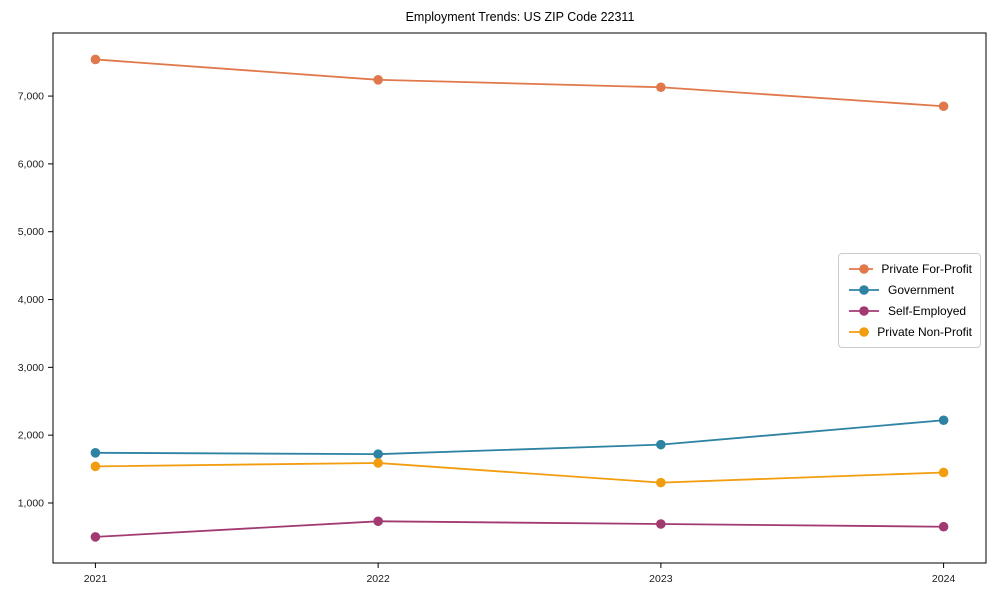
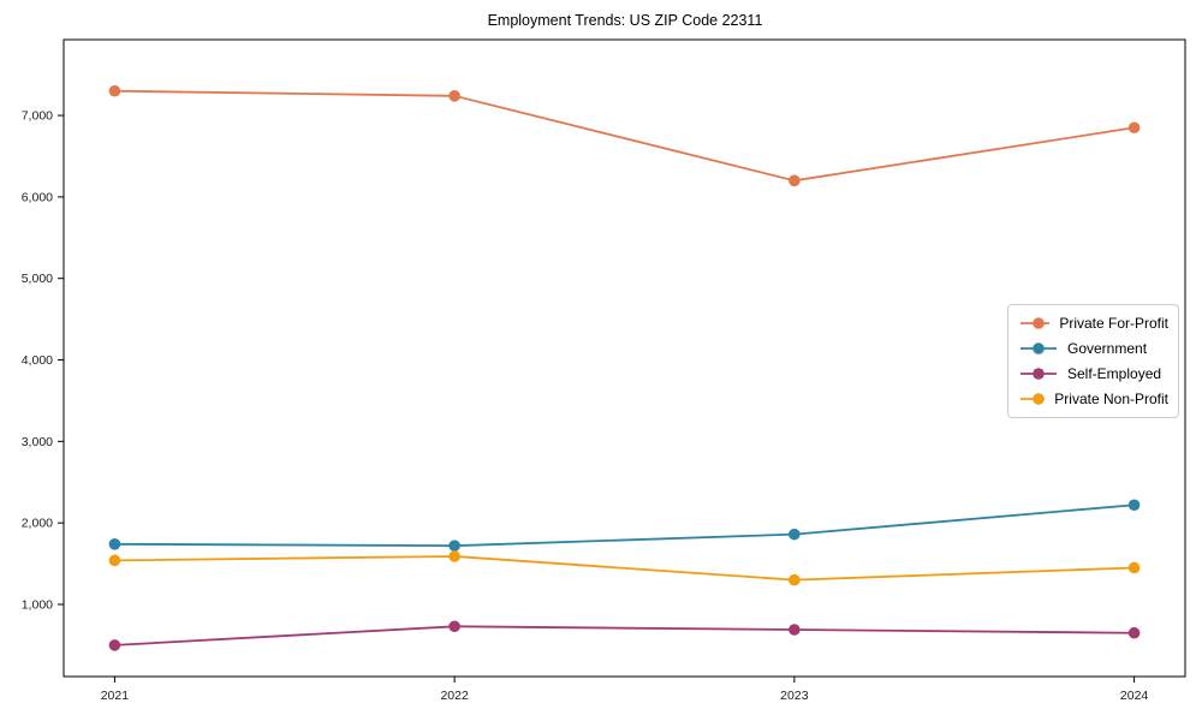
Private For-Profit/2021: 7500 -> 7300
Private For-Profit/2023: 7100 -> 6200
